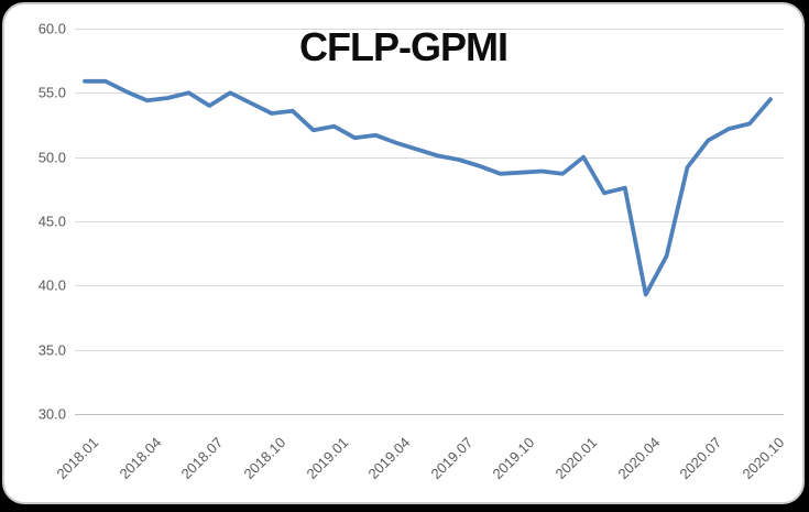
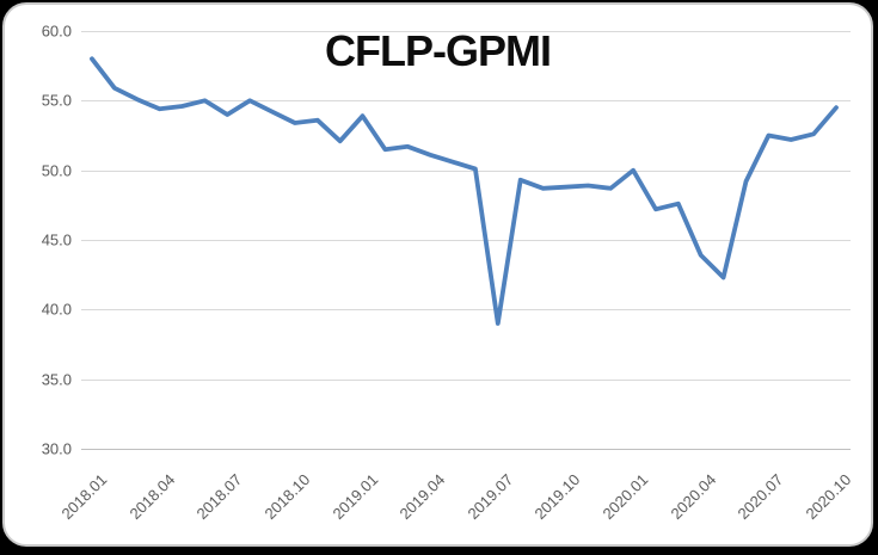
2018.01: 55.9 -> 58.0
2019.01: 52.4 -> 53.9
2019.07: 49.8 -> 39.0
2020.04: 39.3 -> 43.9
2020.07: 51.3 -> 52.5
